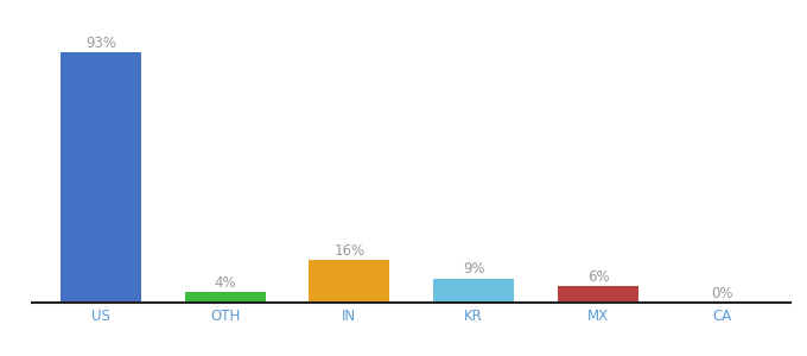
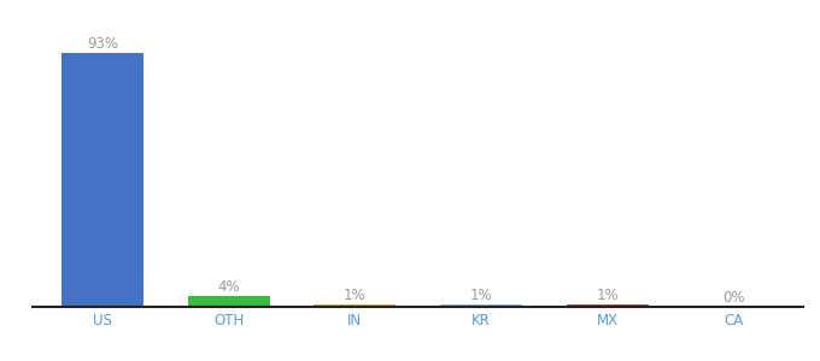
IN: 16% -> 1%
KR: 9% -> 1%
MX: 6% -> 1%
